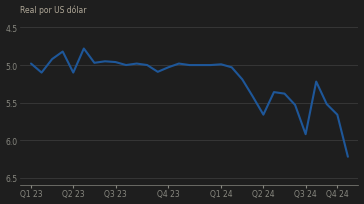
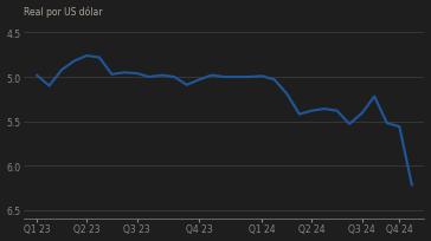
Q2 23: 5.10 -> 4.76
Q2 24: 5.66 -> 5.38
Q3 24: 5.92 -> 5.41
Q4 24: 5.66 -> 5.56
